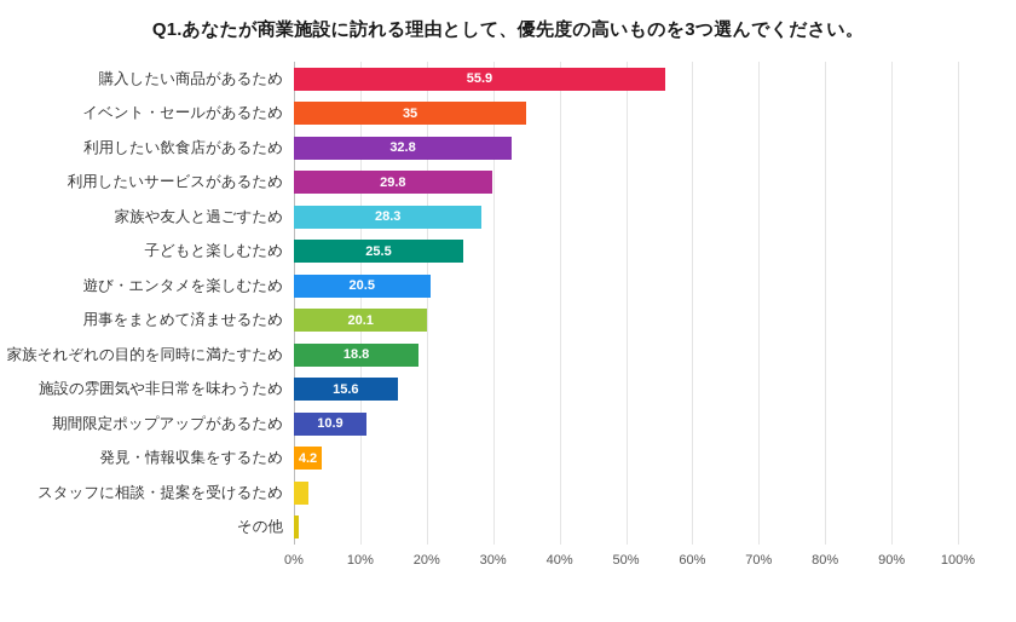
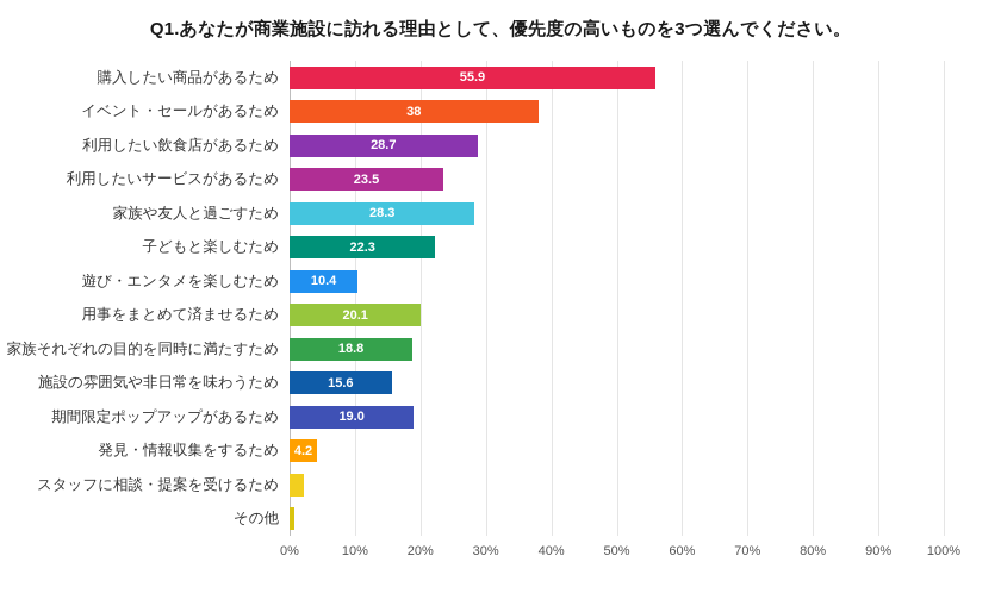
イベント・セールがあるため: 35 -> 38
利用したい飲食店があるため: 32.8 -> 28.7
利用したいサービスがあるため: 29.8 -> 23.5
子どもと楽しむため: 25.5 -> 22.3
遊び・エンタメを楽しむため: 20.5 -> 10.4
期間限定ポップアップがあるため: 10.9 -> 19.0
